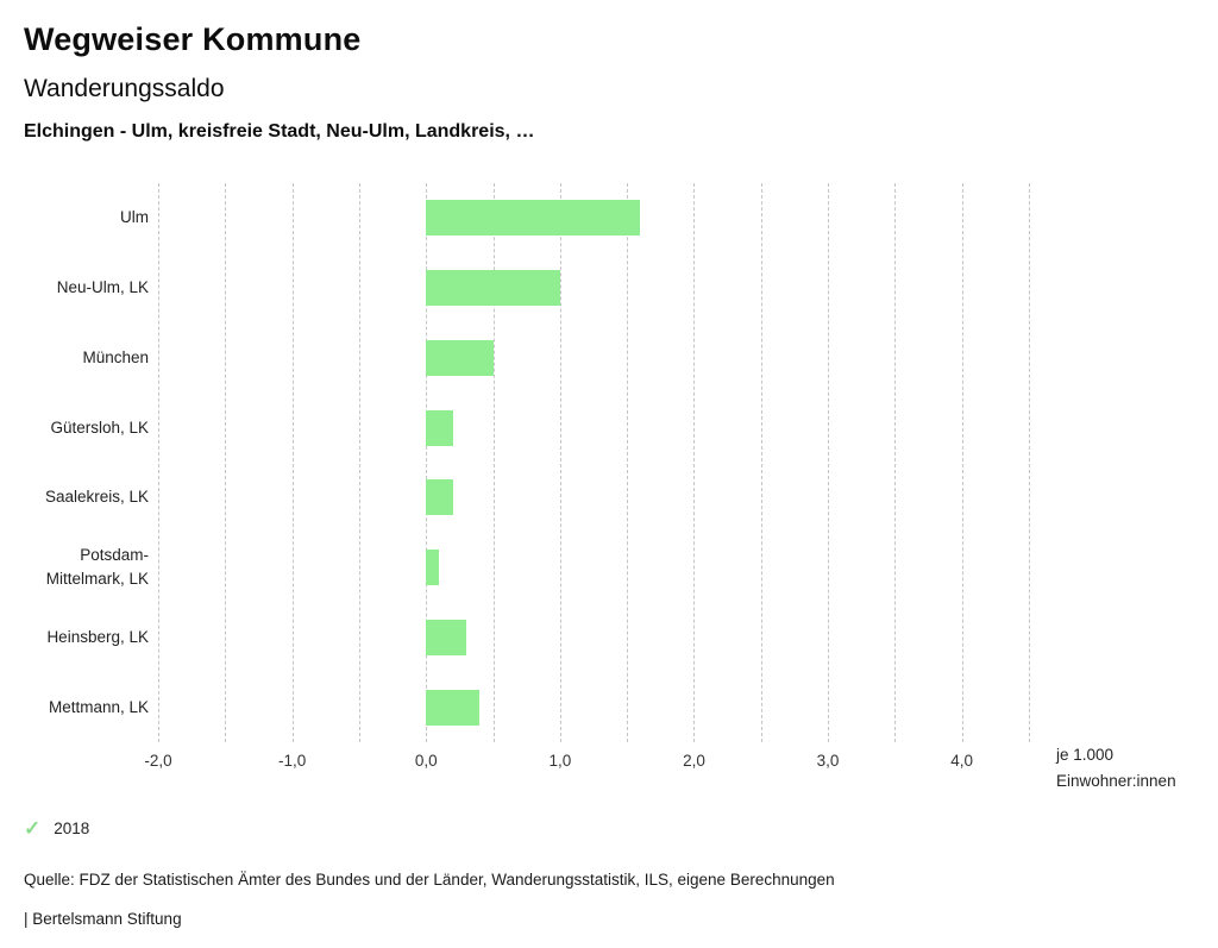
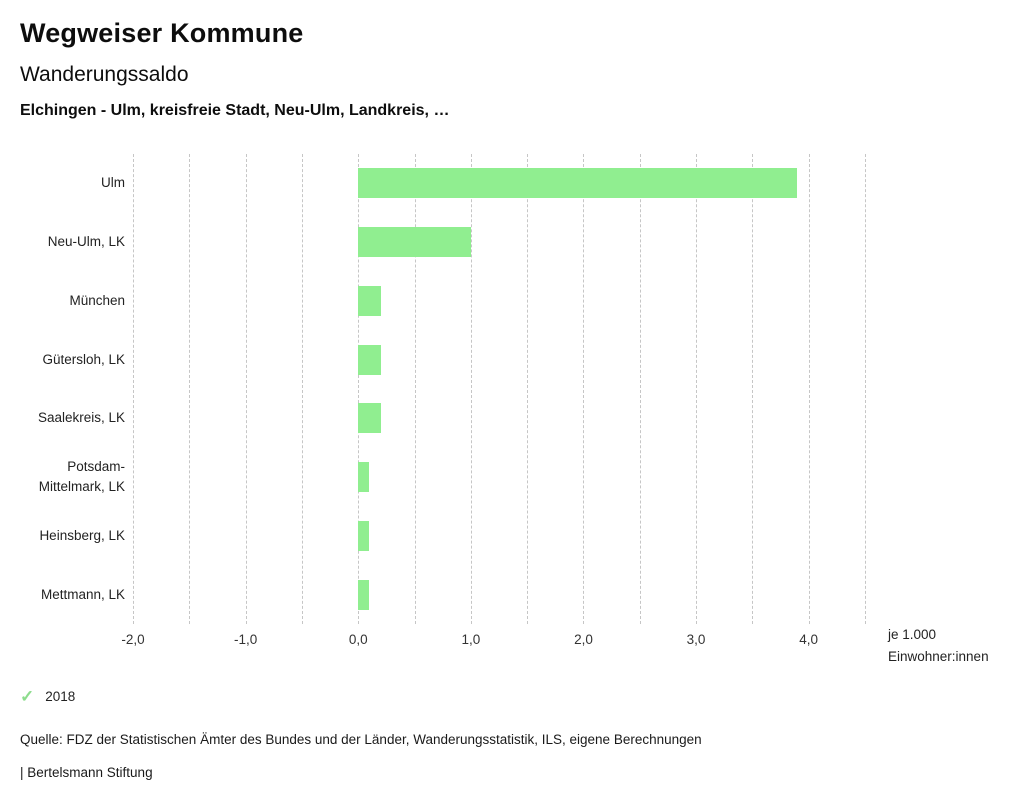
Ulm: 1,6 -> 3,9
München: 0,5 -> 0,2
Heinsberg, LK: 0,3 -> 0,1
Mettmann, LK: 0,4 -> 0,1
